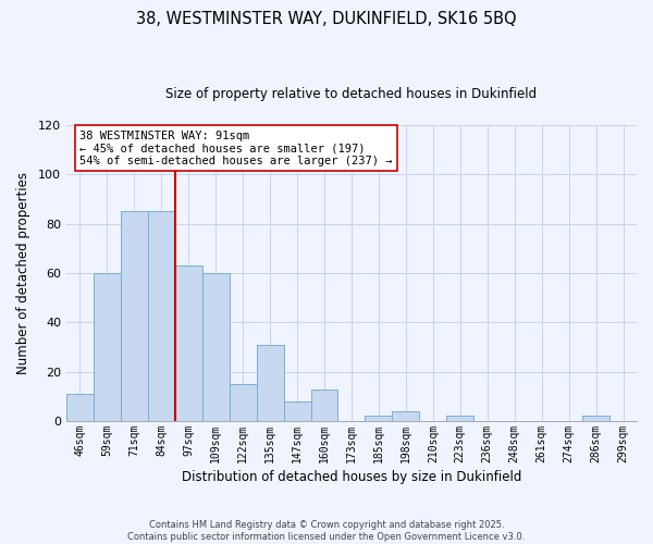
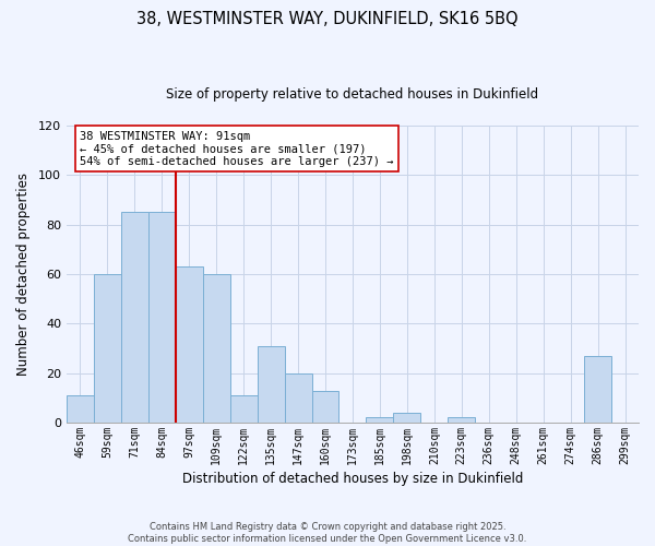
122sqm: 15 -> 11
147sqm: 8 -> 20
286sqm: 2 -> 27
